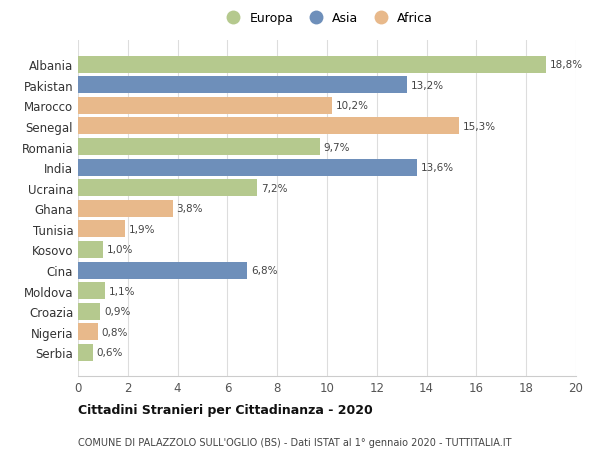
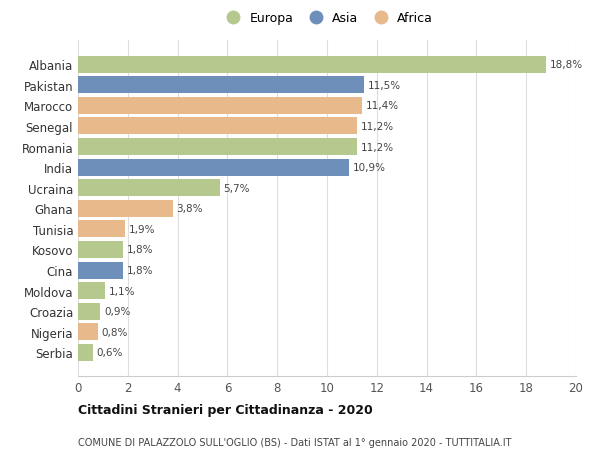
Pakistan: 13,2% -> 11,5%
Marocco: 10,2% -> 11,4%
Senegal: 15,3% -> 11,2%
Romania: 9,7% -> 11,2%
India: 13,6% -> 10,9%
Ucraina: 7,2% -> 5,7%
Kosovo: 1,0% -> 1,8%
Cina: 6,8% -> 1,8%
